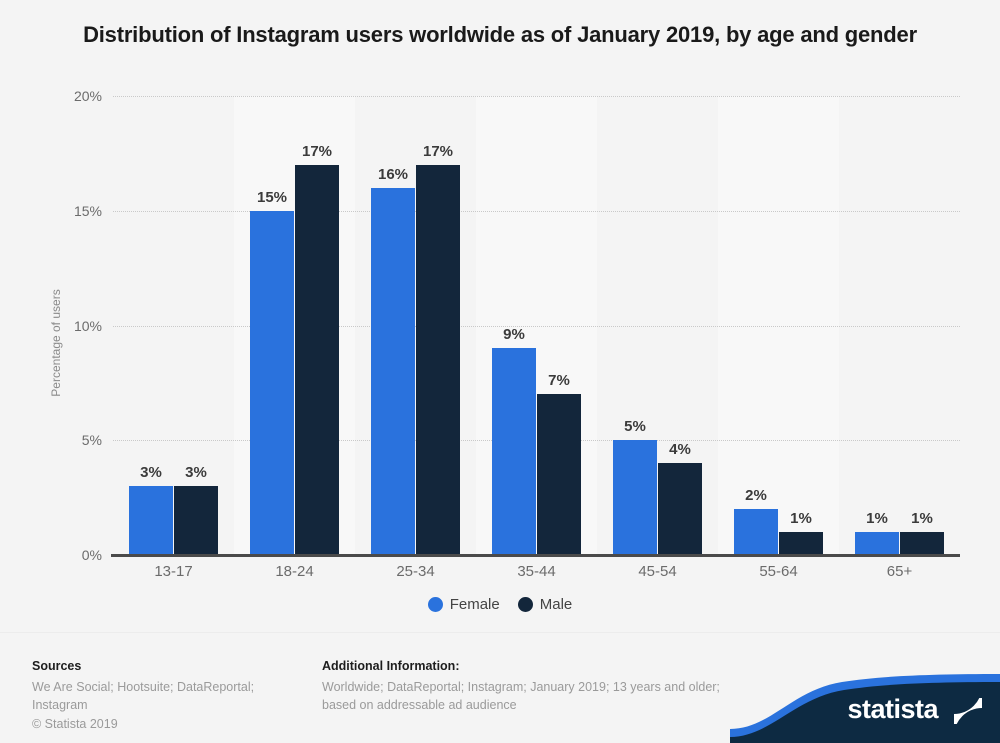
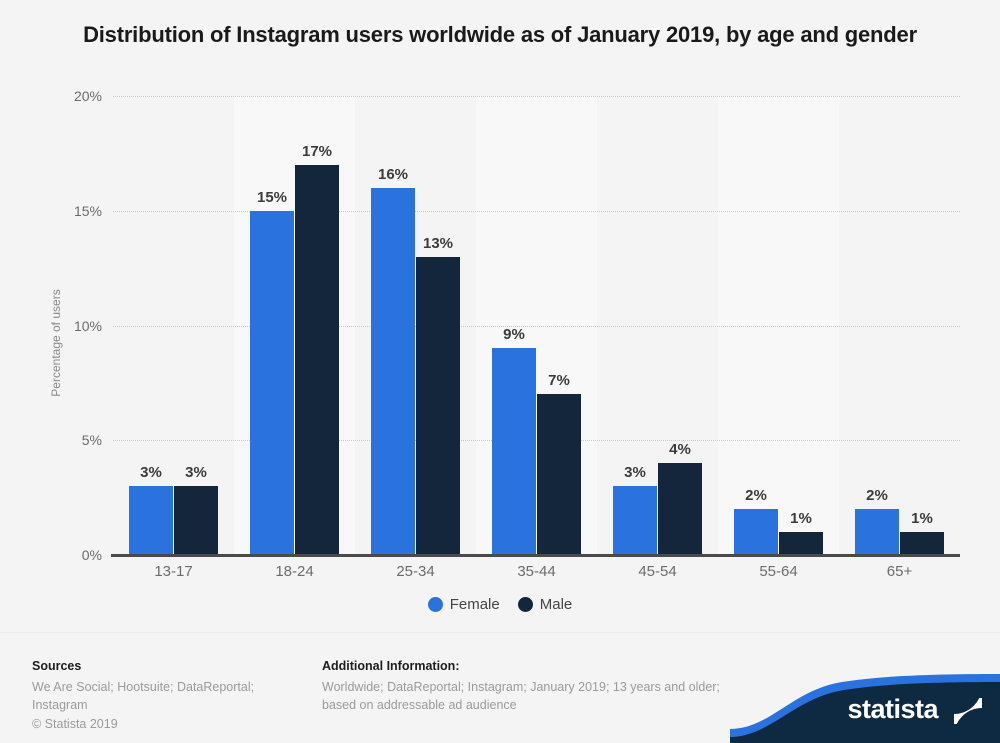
Male/25-34: 17% -> 13%
Female/45-54: 5% -> 3%
Female/65+: 1% -> 2%
